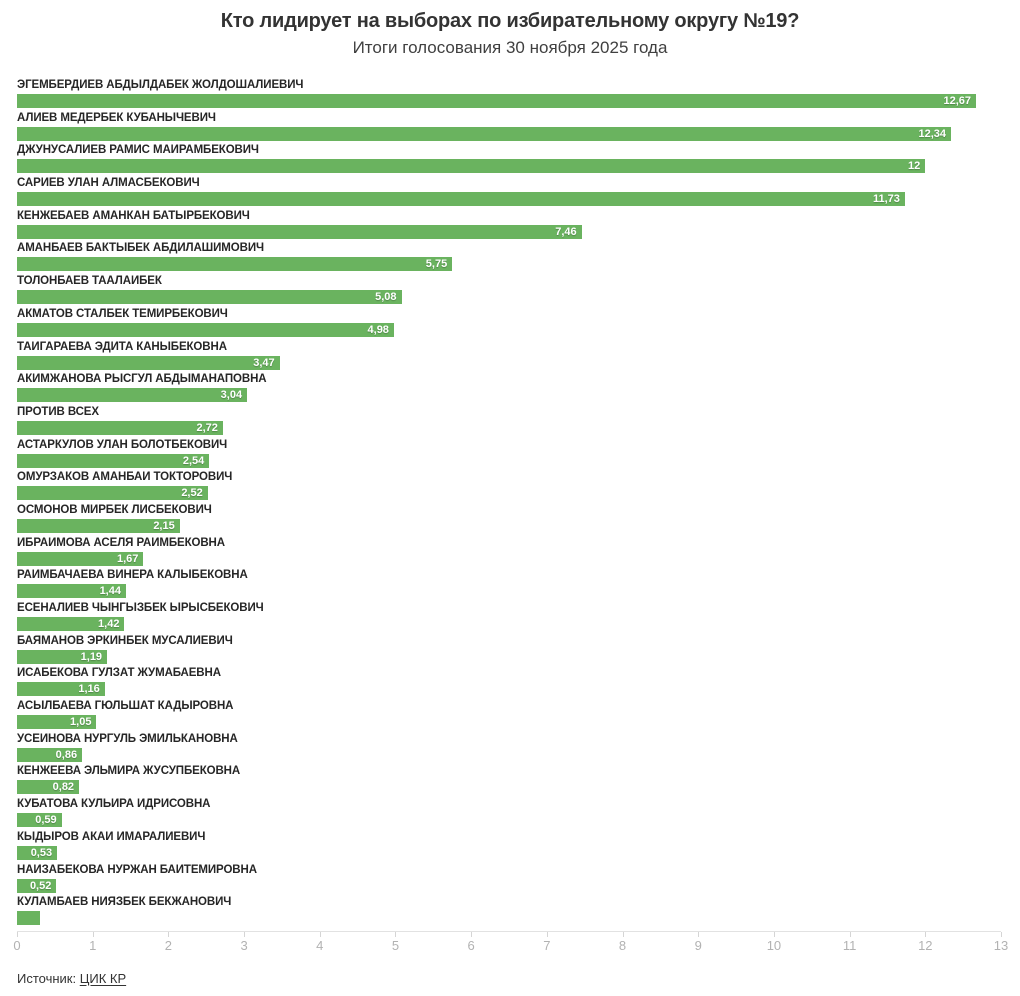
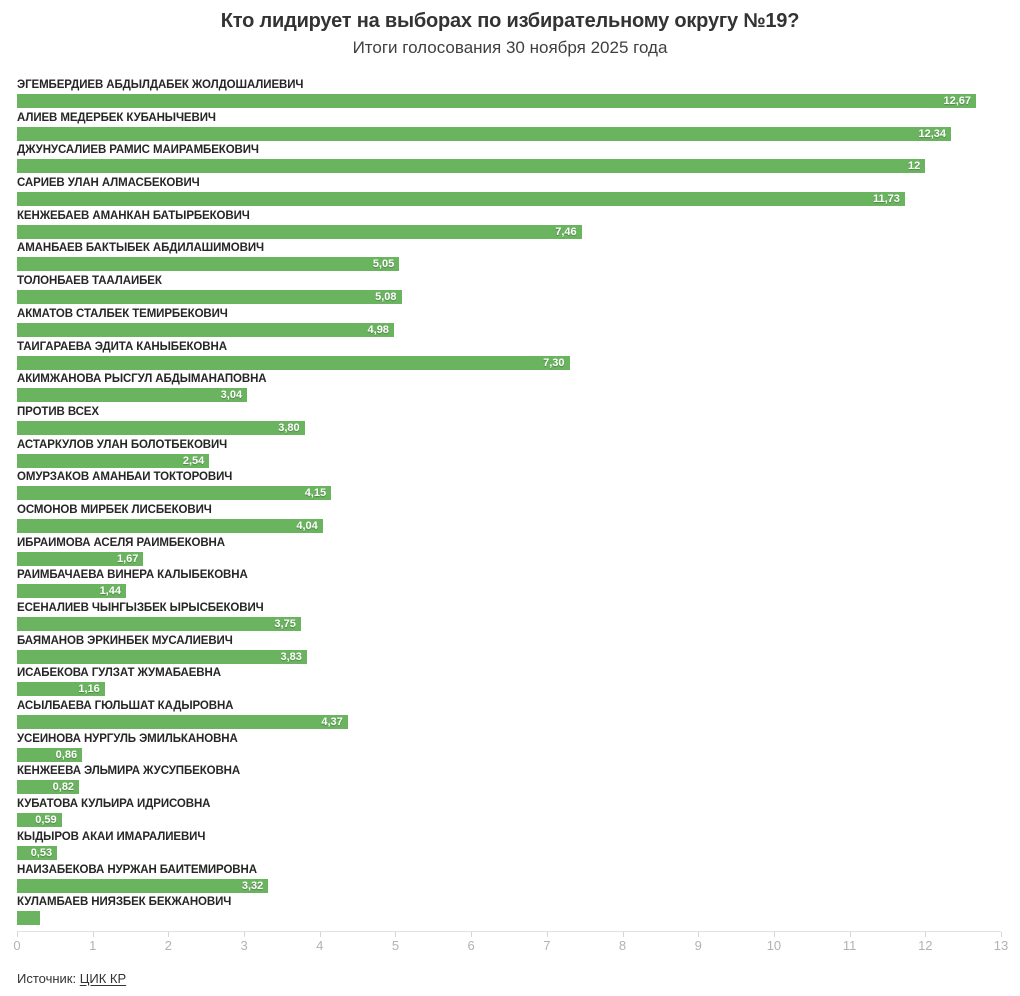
АМАНБАЕВ БАКТЫБЕК АБДИЛАШИМОВИЧ: 5,75 -> 5,05
ТАЙГАРАЕВА ЭДИТА КАНЫБЕКОВНА: 3,47 -> 7,30
ПРОТИВ ВСЕХ: 2,72 -> 3,80
ОМУРЗАКОВ АМАНБАЙ ТОКТОРОВИЧ: 2,52 -> 4,15
ОСМОНОВ МИРБЕК ЛИСБЕКОВИЧ: 2,15 -> 4,04
ЕСЕНАЛИЕВ ЧЫНГЫЗБЕК ЫРЫСБЕКОВИЧ: 1,42 -> 3,75
БАЯМАНОВ ЭРКИНБЕК МУСАЛИЕВИЧ: 1,19 -> 3,83
АСЫЛБАЕВА ГЮЛЬШАТ КАДЫРОВНА: 1,05 -> 4,37
НАЙЗАБЕКОВА НУРЖАН БАЙТЕМИРОВНА: 0,52 -> 3,32
